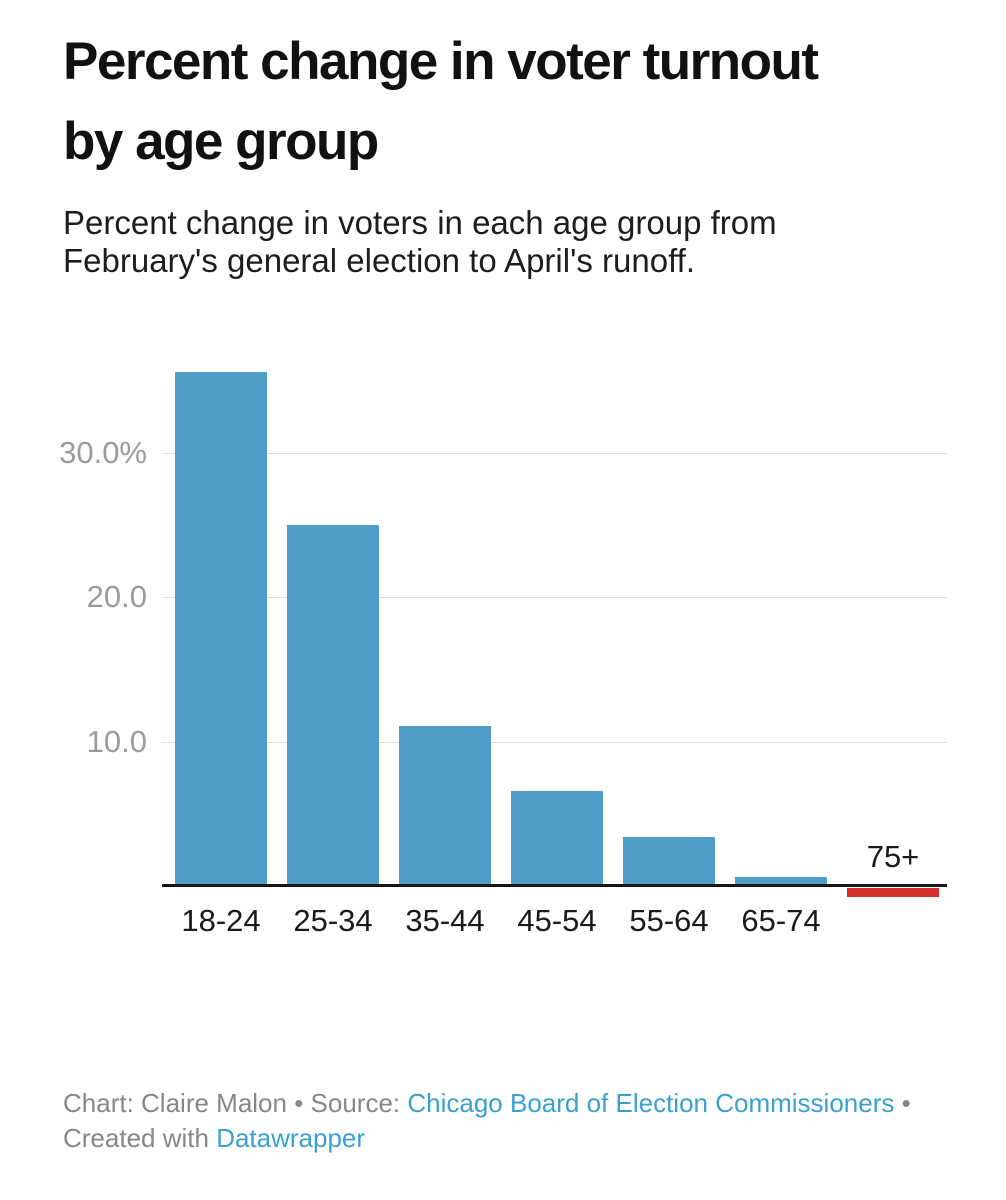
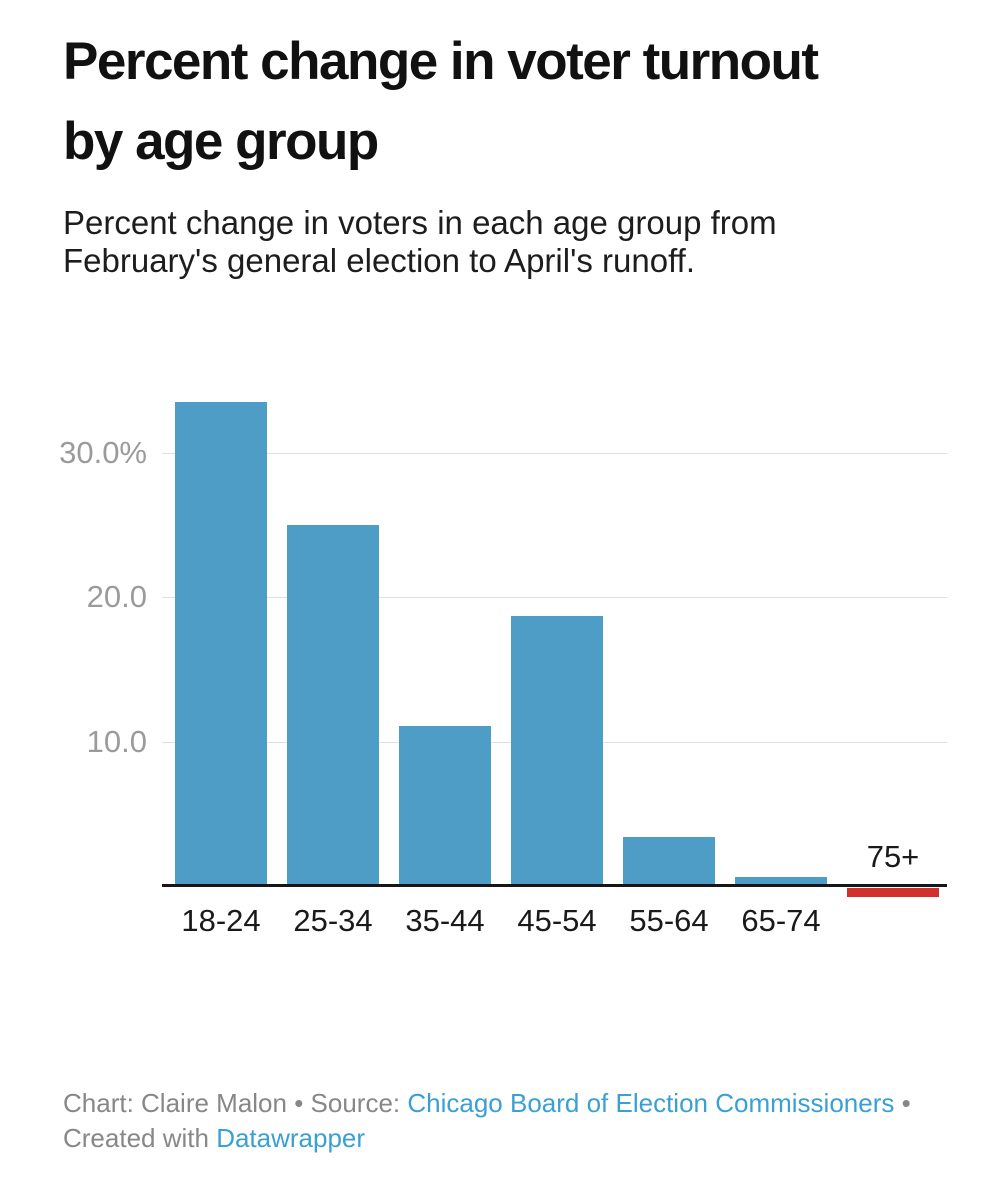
18-24: 35.6% -> 33.5%
45-54: 6.6% -> 18.7%
